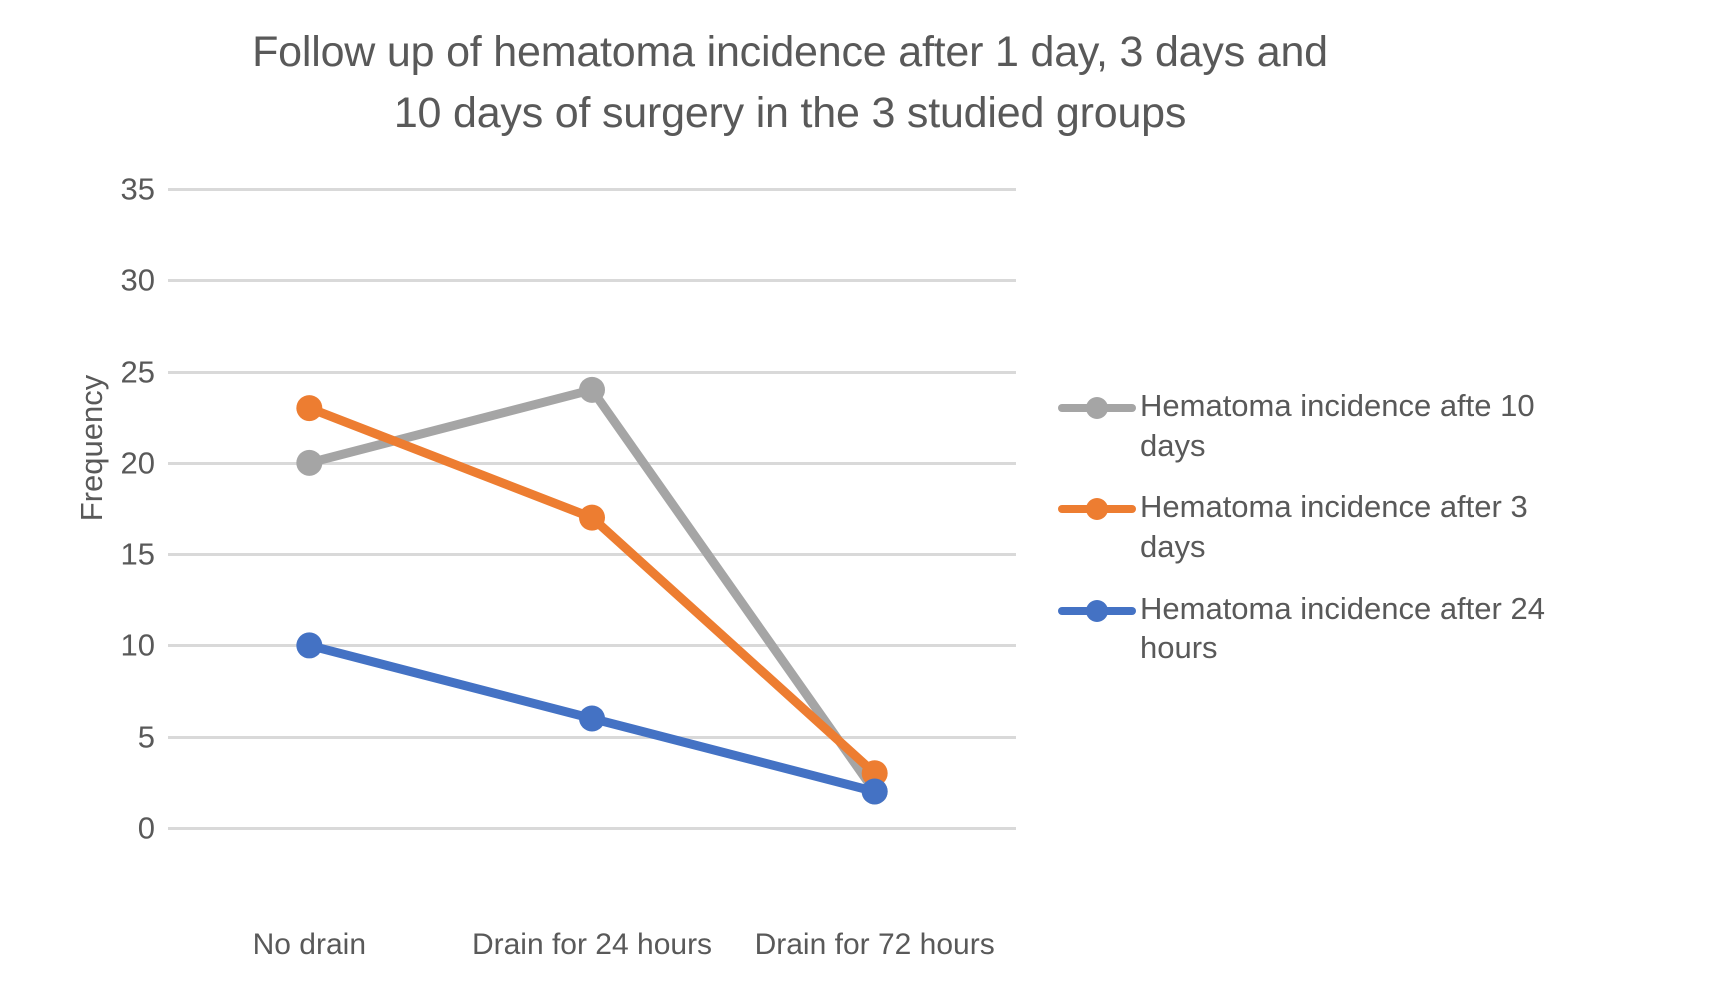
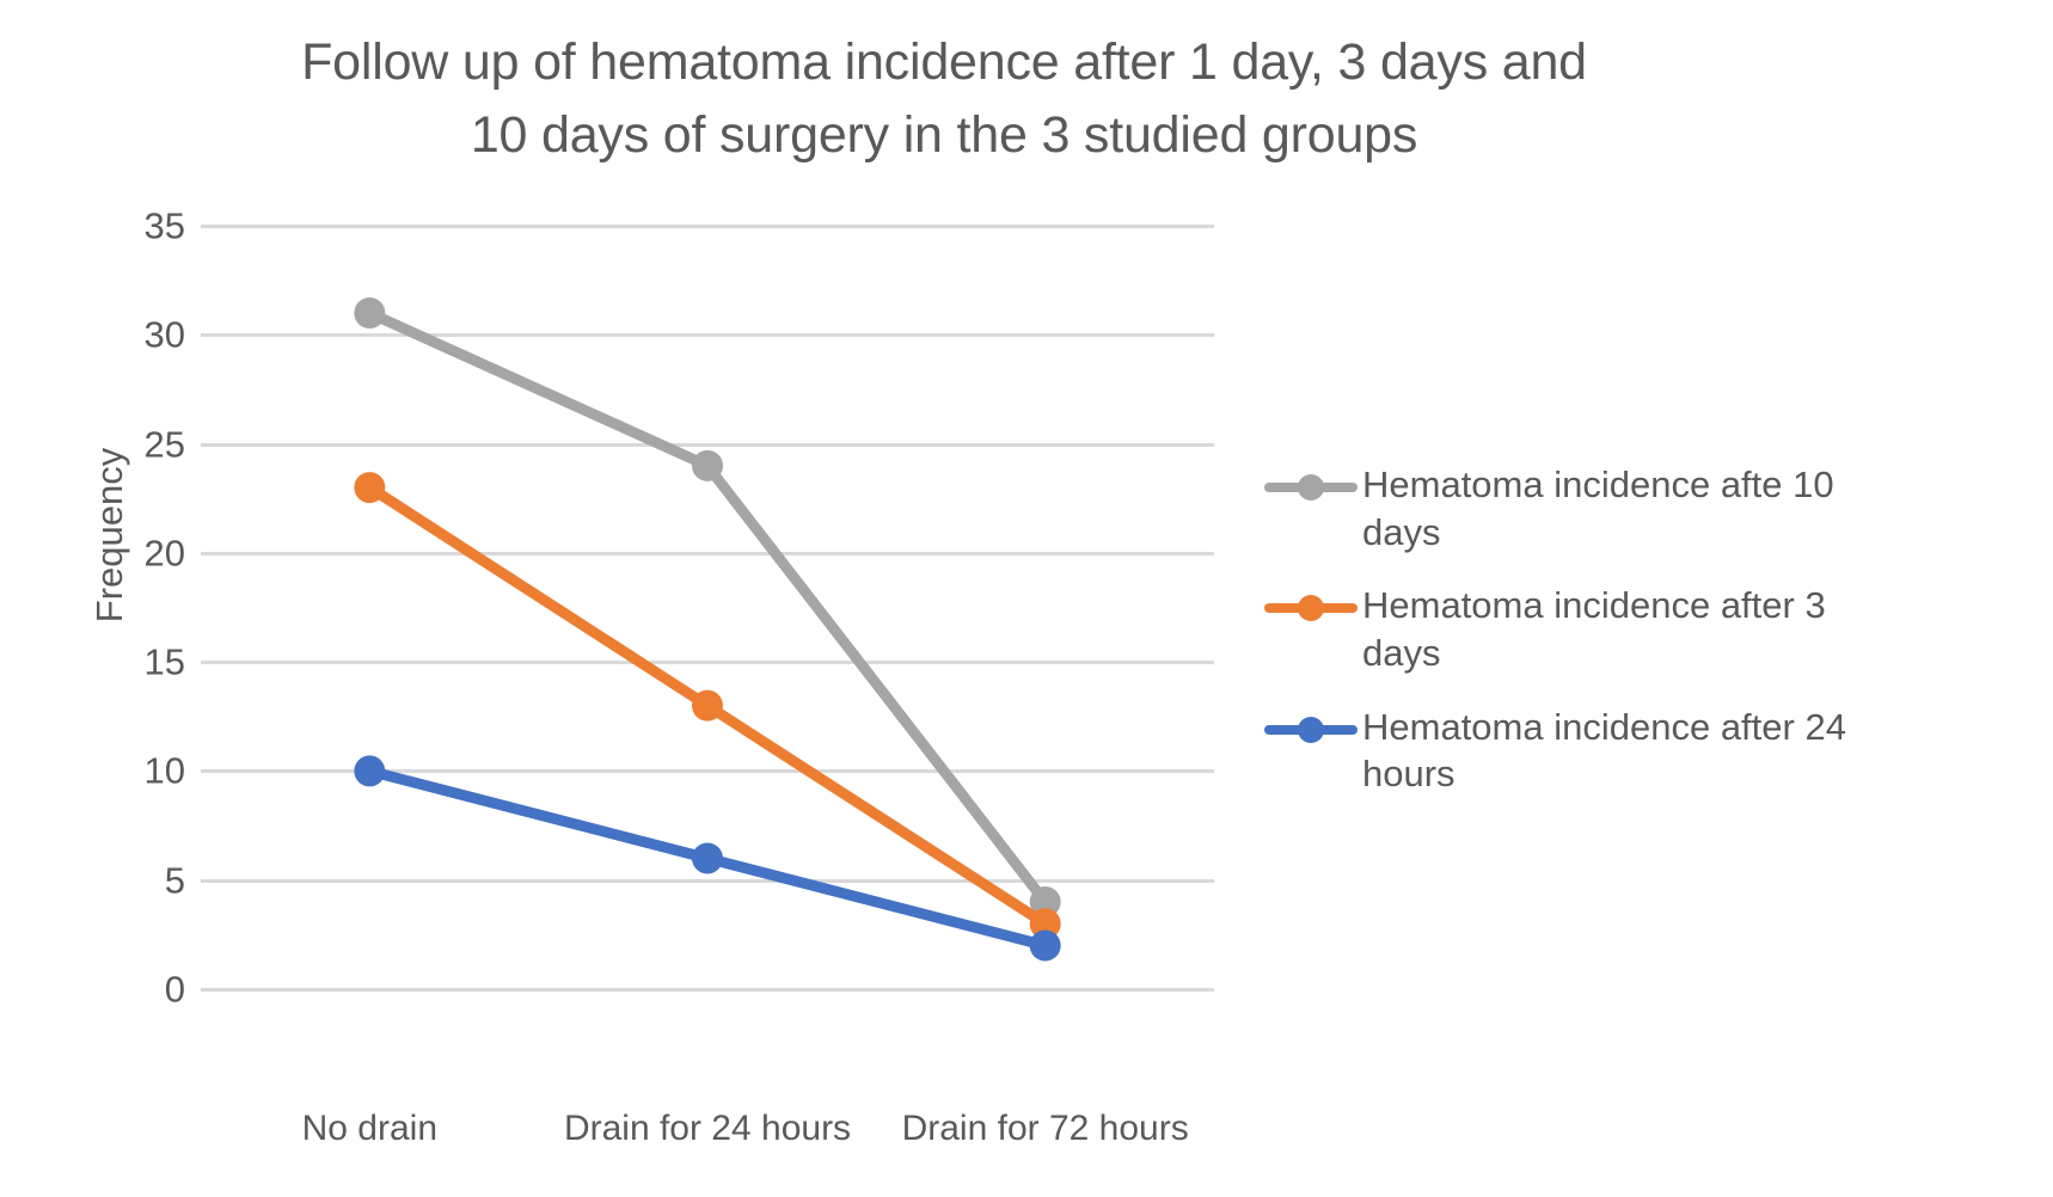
Hematoma incidence afte 10 days/No drain: 20 -> 31
Hematoma incidence after 3 days/Drain for 24 hours: 17 -> 13
Hematoma incidence afte 10 days/Drain for 72 hours: 2 -> 4
